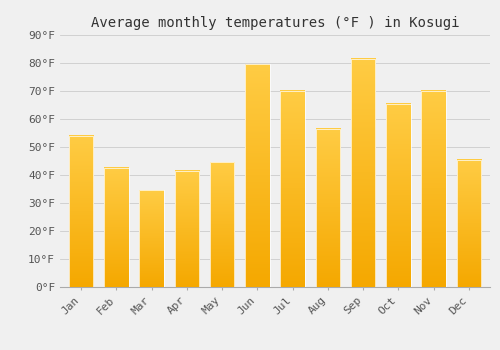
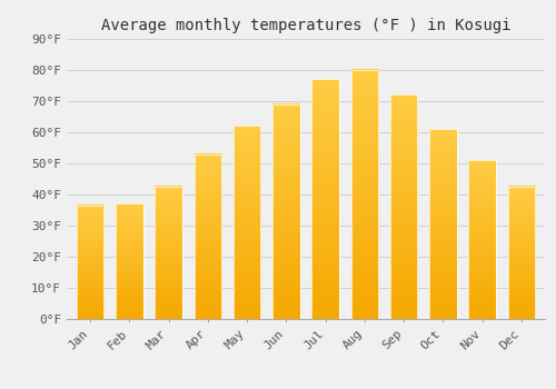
Jan: 54.0°F -> 36.5°F
Feb: 42.5°F -> 37.0°F
Mar: 34.5°F -> 42.5°F
Apr: 41.5°F -> 53.0°F
May: 44.5°F -> 62.0°F
Jun: 79.5°F -> 69.0°F
Jul: 70.0°F -> 77.0°F
Aug: 56.5°F -> 80.0°F
Sep: 81.5°F -> 72.0°F
Oct: 65.5°F -> 61.0°F
Nov: 70.0°F -> 51.0°F
Dec: 45.5°F -> 42.5°F
